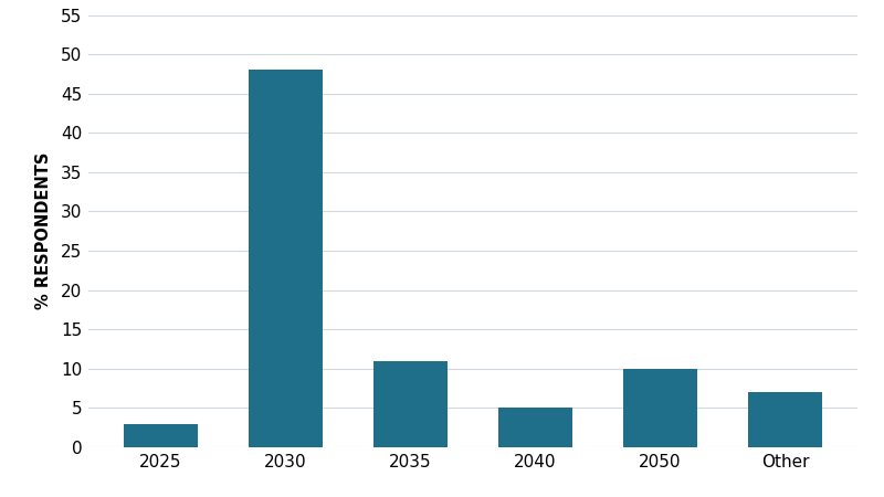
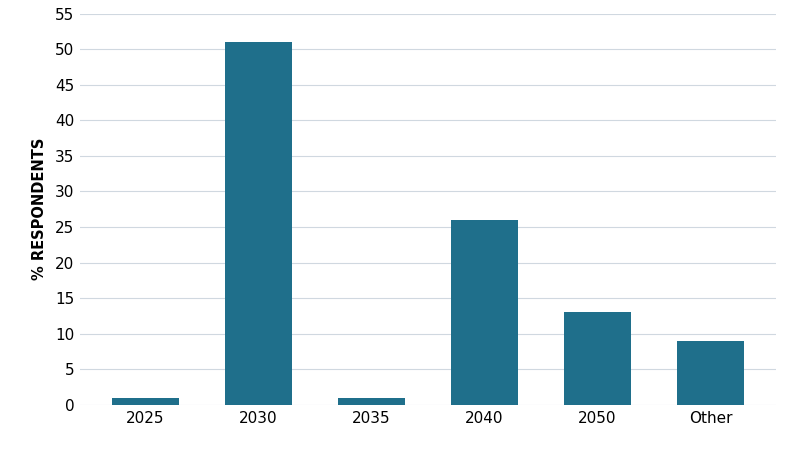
2025: 3 -> 1
2030: 48 -> 51
2035: 11 -> 1
2040: 5 -> 26
2050: 10 -> 13
Other: 7 -> 9
